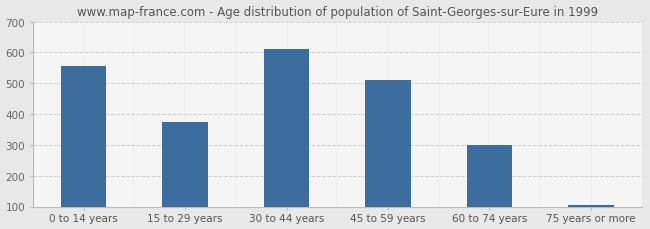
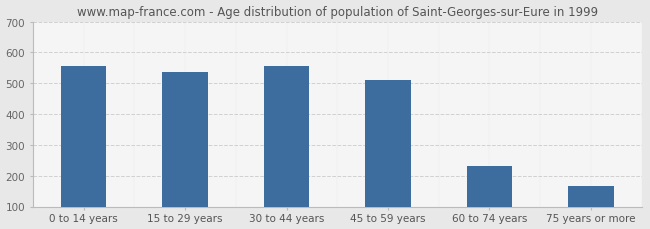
15 to 29 years: 375 -> 535
30 to 44 years: 612 -> 555
60 to 74 years: 301 -> 230
75 years or more: 106 -> 165
